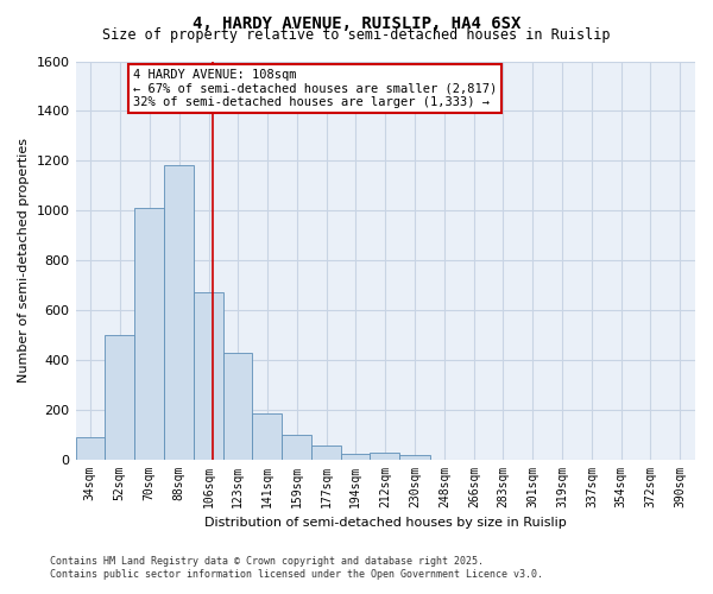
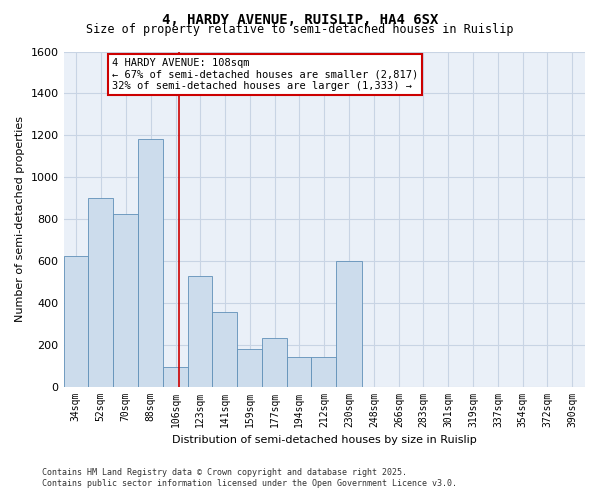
34sqm: 90 -> 625
52sqm: 500 -> 900
70sqm: 1010 -> 825
106sqm: 670 -> 95
123sqm: 430 -> 530
141sqm: 185 -> 355
159sqm: 100 -> 180
177sqm: 55 -> 230
194sqm: 20 -> 140
212sqm: 25 -> 140
230sqm: 15 -> 600
